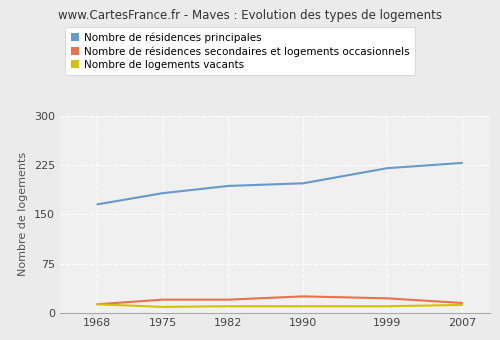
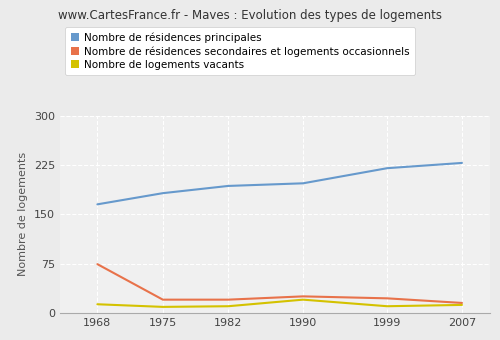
Nombre de résidences secondaires et logements occasionnels/1968: 13 -> 74
Nombre de logements vacants/1990: 10 -> 20
